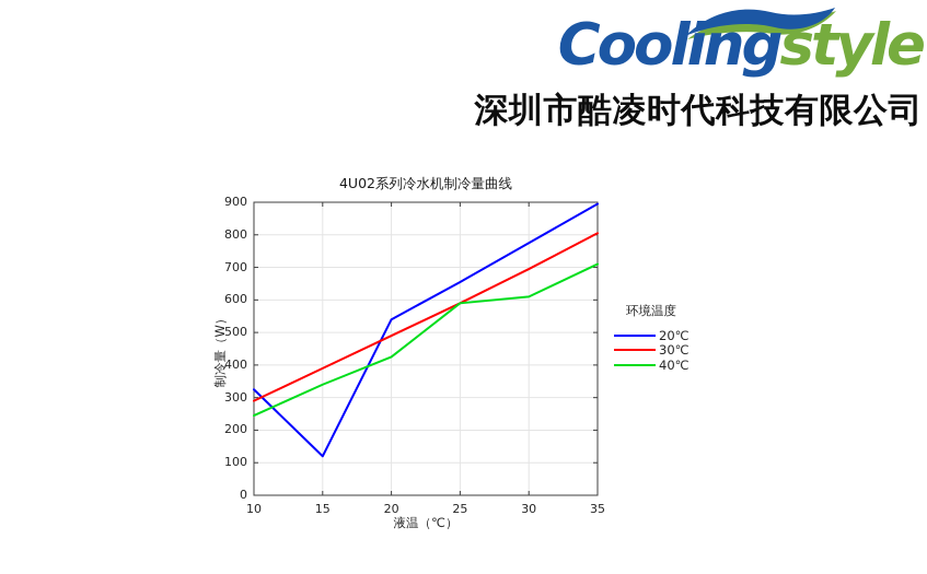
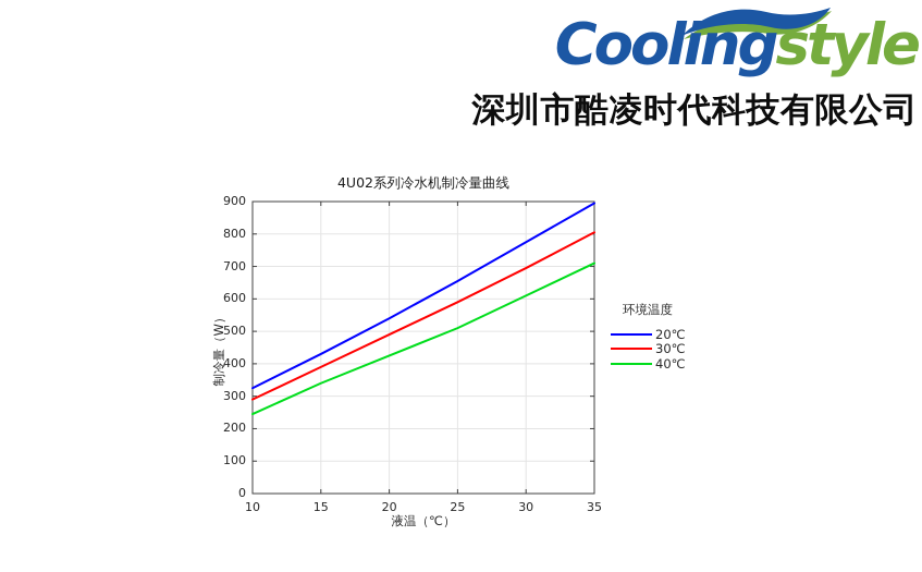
20℃/15: 120 -> 430
40℃/25: 590 -> 510
